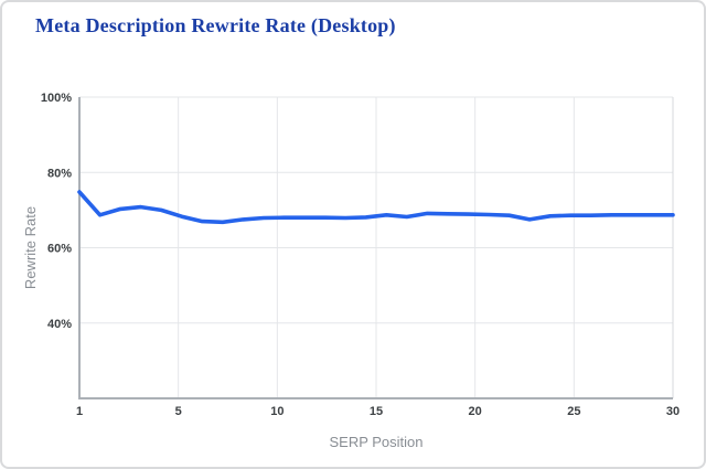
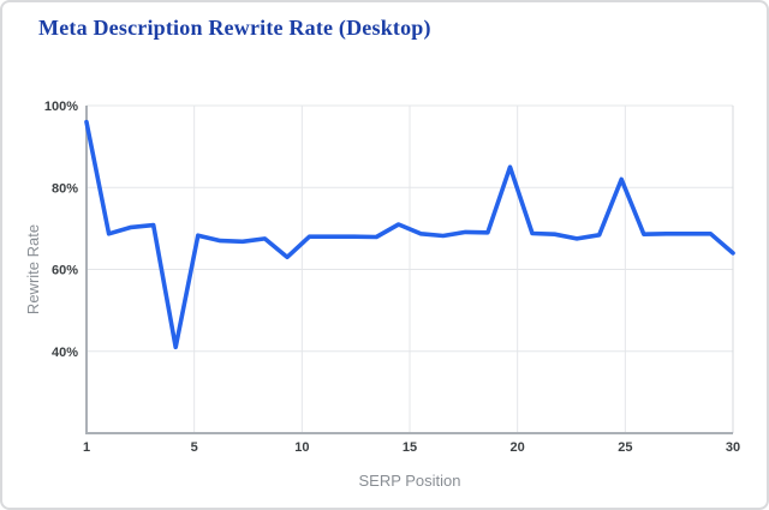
1: 75% -> 96%
5: 70% -> 41%
10: 68% -> 63%
15: 68% -> 71%
20: 69% -> 85%
25: 69% -> 82%
30: 69% -> 64%
